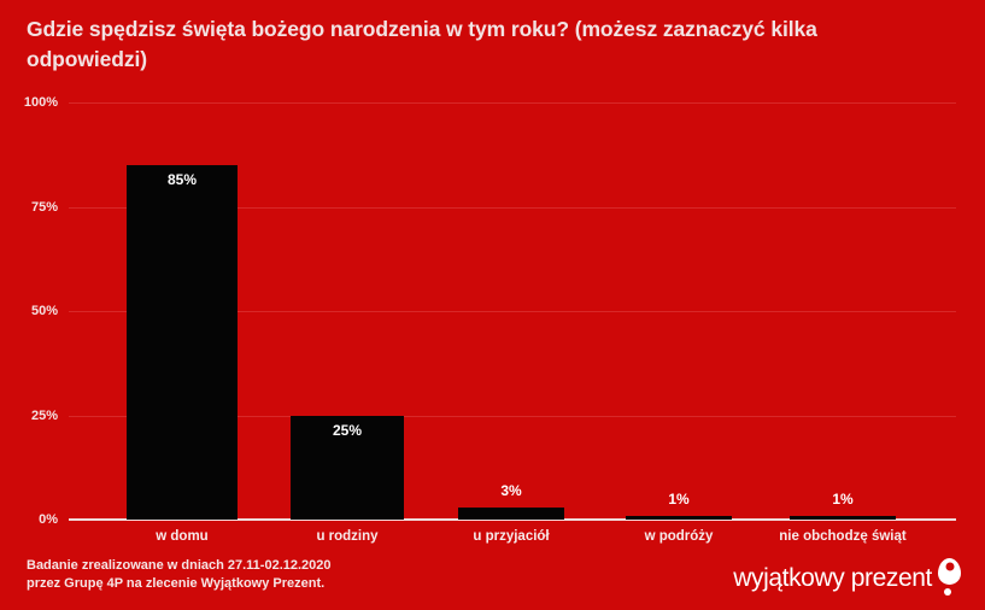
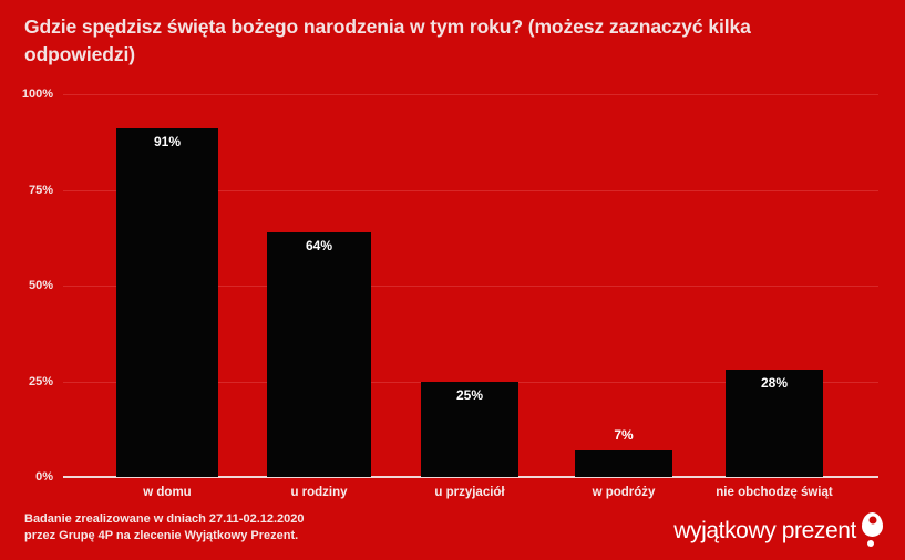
w domu: 85% -> 91%
u rodziny: 25% -> 64%
u przyjaciół: 3% -> 25%
w podróży: 1% -> 7%
nie obchodzę świąt: 1% -> 28%
